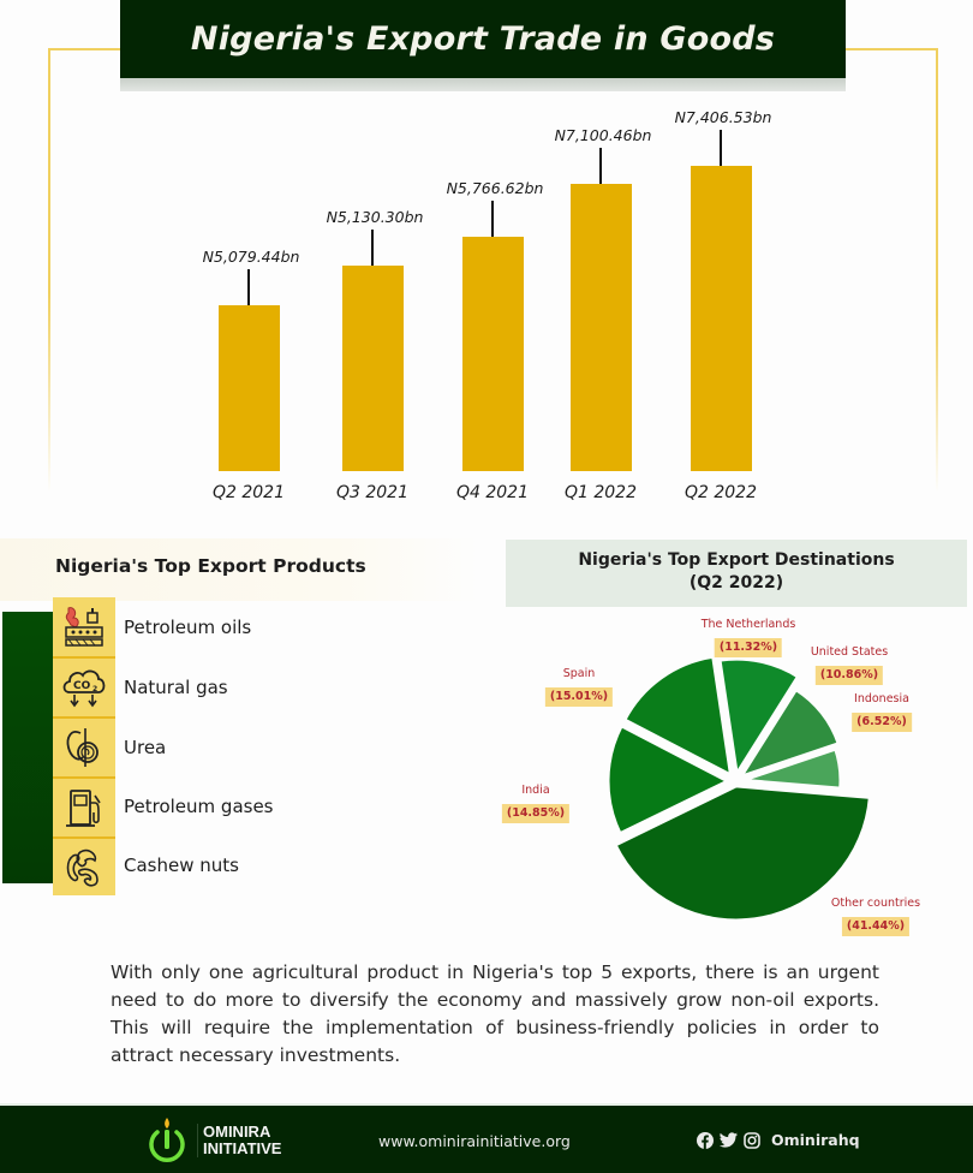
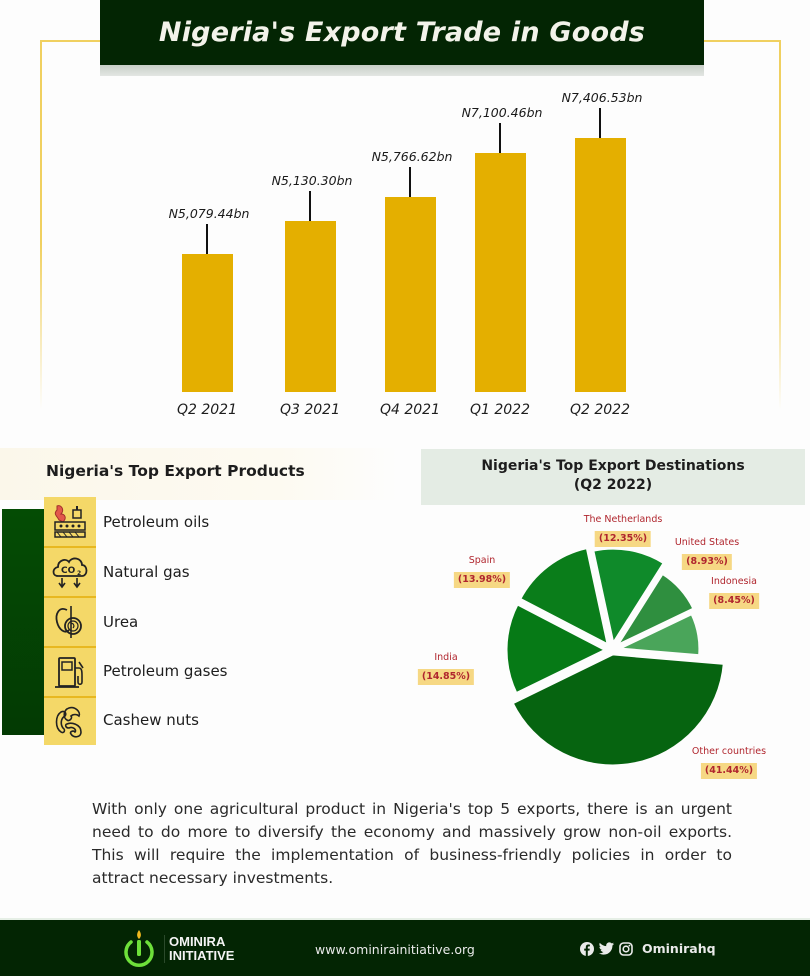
Nigeria's Top Export Destinations/Spain: 15.01% -> 13.98%
Nigeria's Top Export Destinations/The Netherlands: 11.32% -> 12.35%
Nigeria's Top Export Destinations/United States: 10.86% -> 8.93%
Nigeria's Top Export Destinations/Indonesia: 6.52% -> 8.45%
